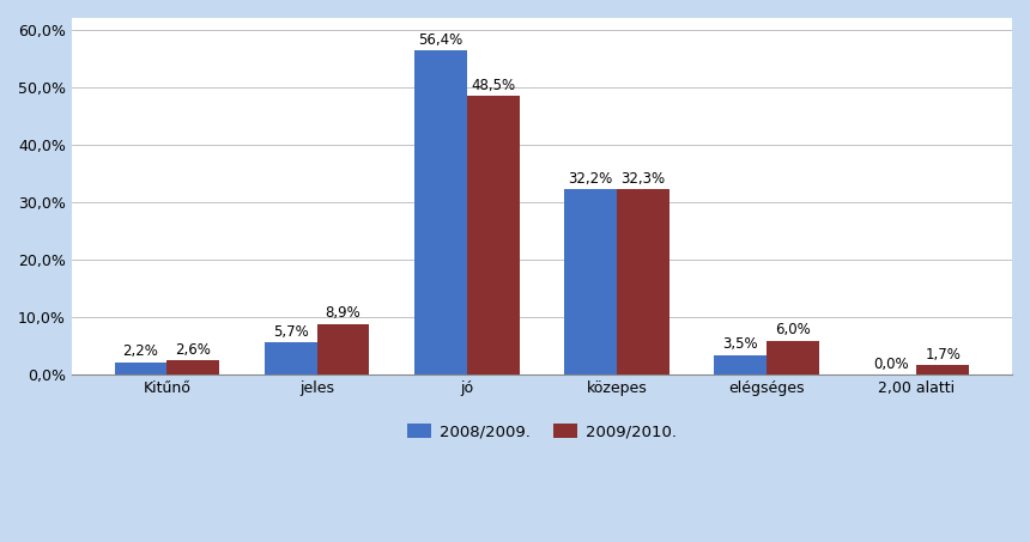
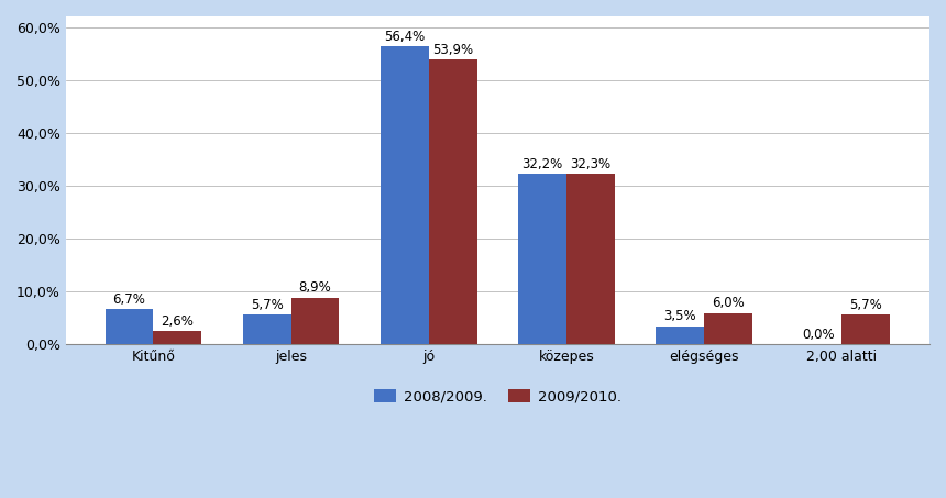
2008/2009./Kitűnő: 2,2% -> 6,7%
2009/2010./jó: 48,5% -> 53,9%
2009/2010./2,00 alatti: 1,7% -> 5,7%
